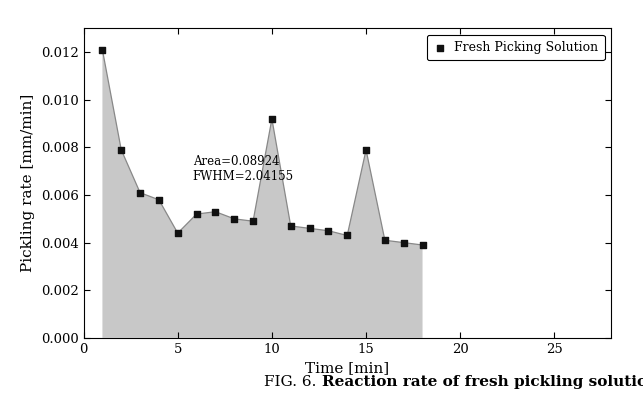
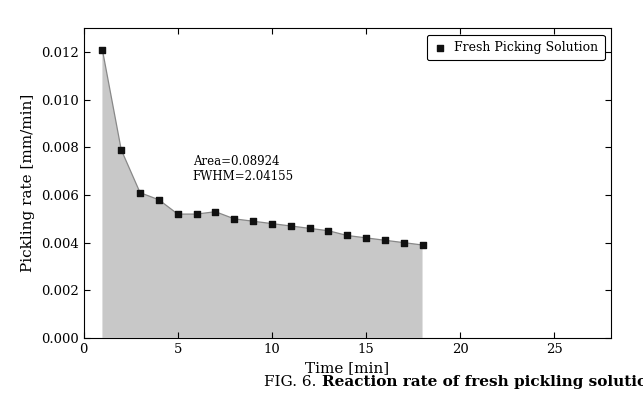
5: 0.0044 -> 0.0052
10: 0.0092 -> 0.0048
15: 0.0079 -> 0.0042
